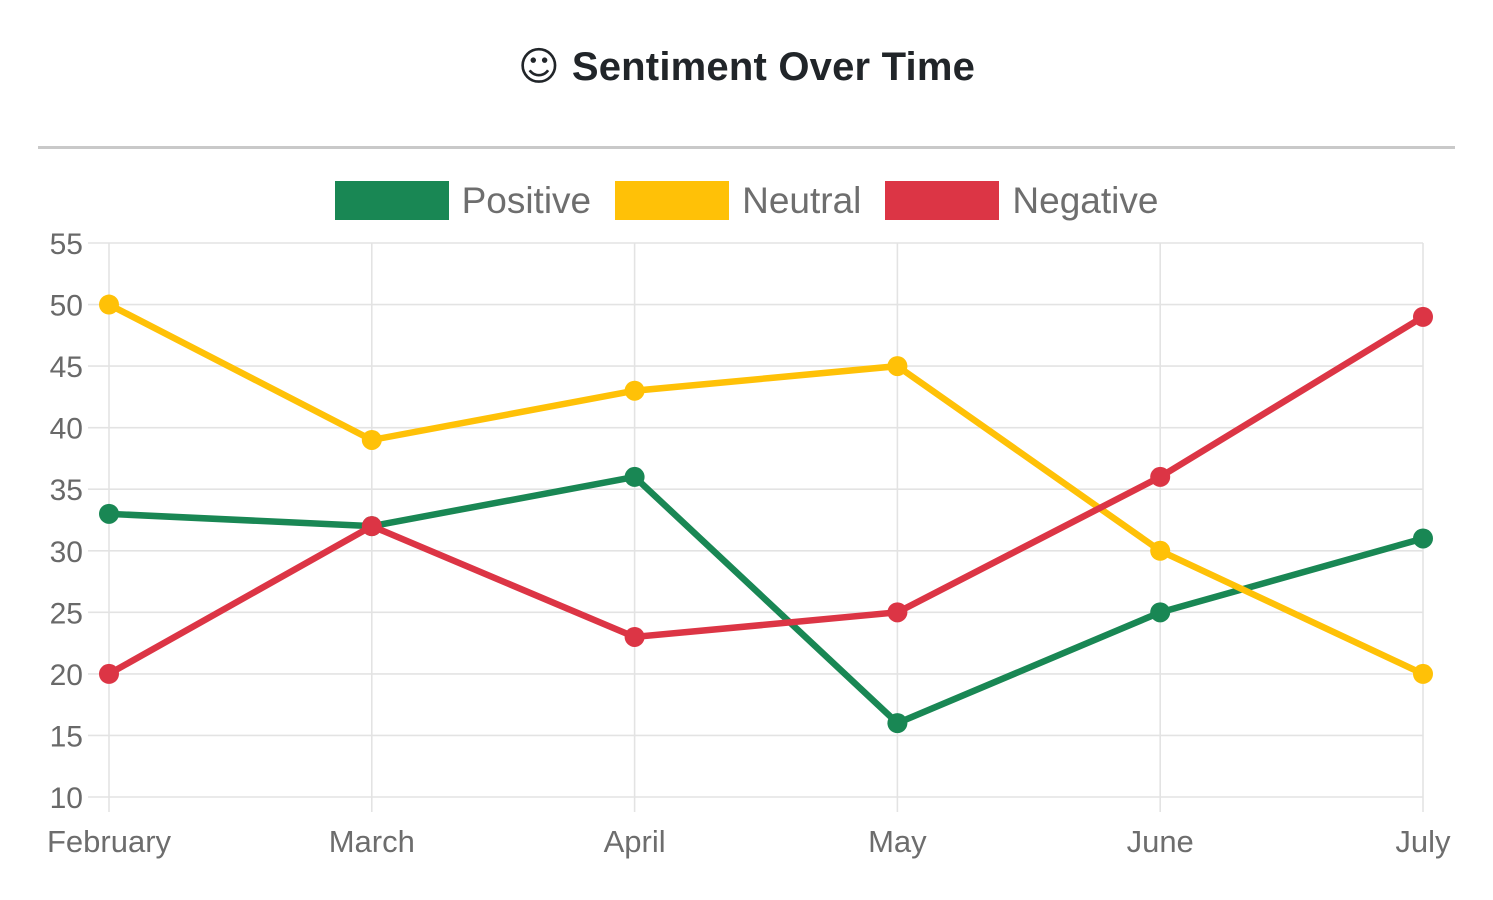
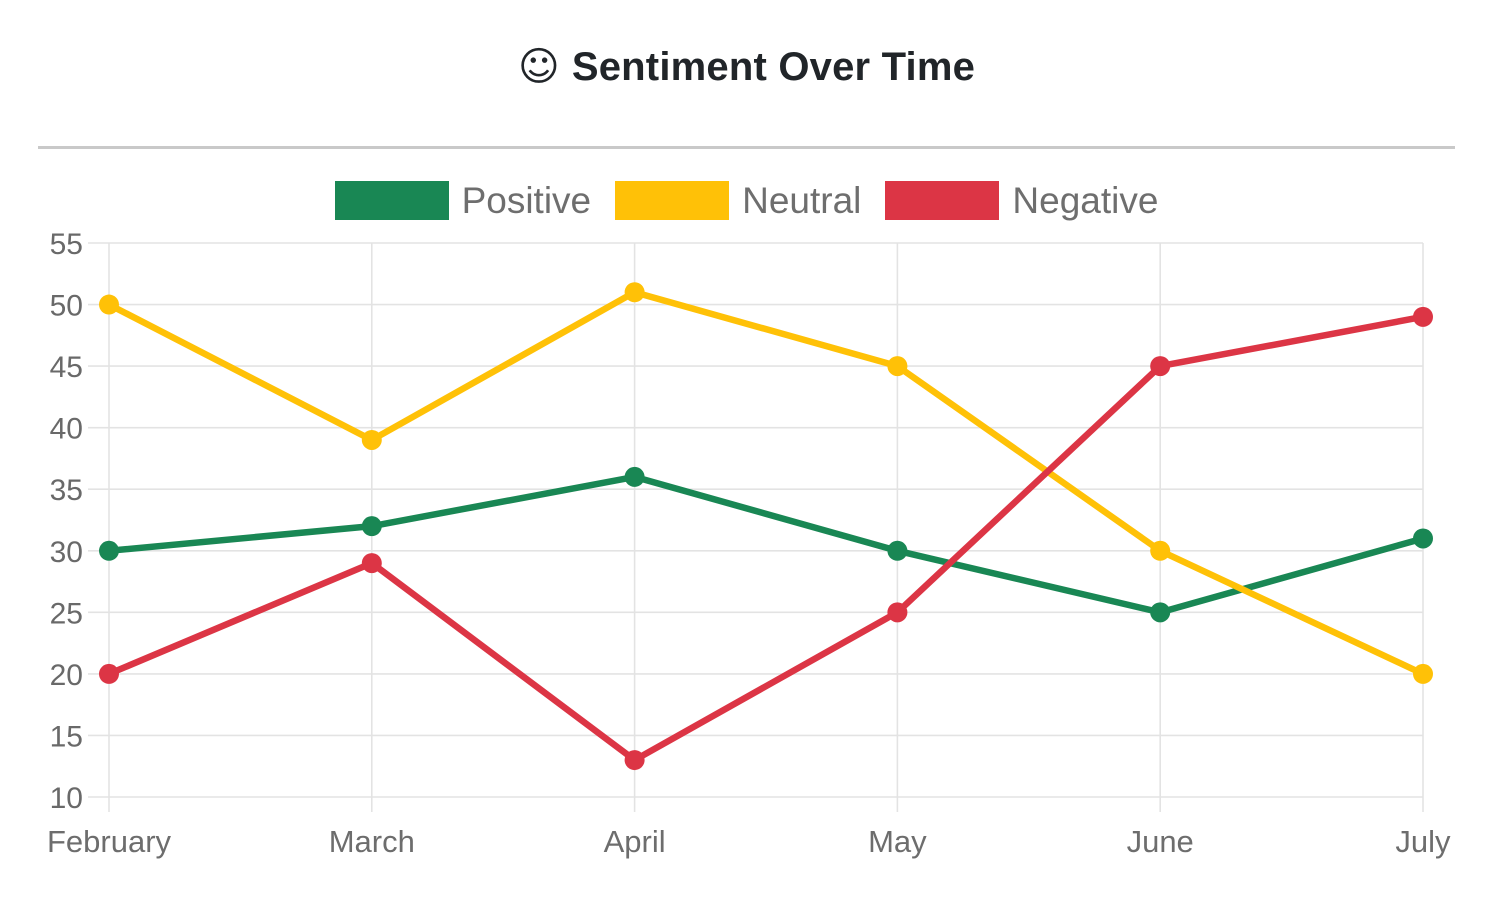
Positive/February: 33 -> 30
Negative/March: 32 -> 29
Neutral/April: 43 -> 51
Negative/April: 23 -> 13
Positive/May: 16 -> 30
Negative/June: 36 -> 45
